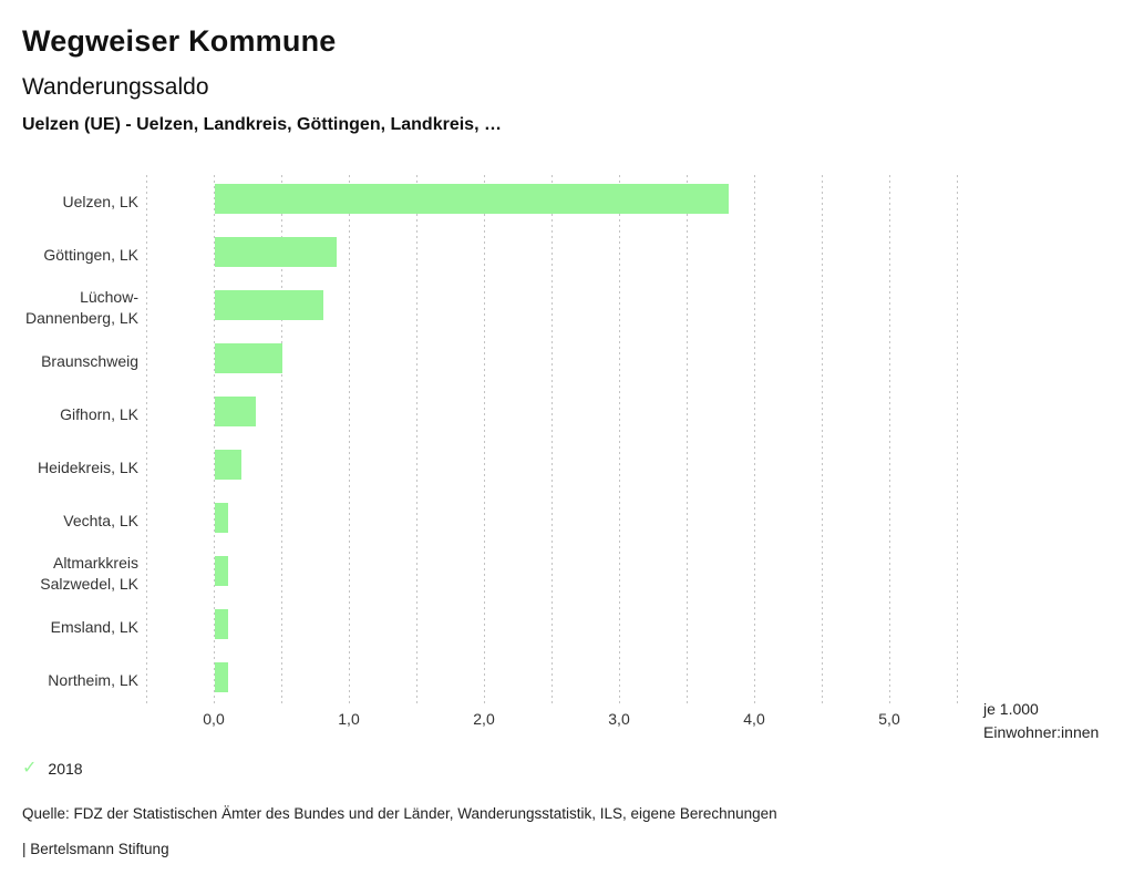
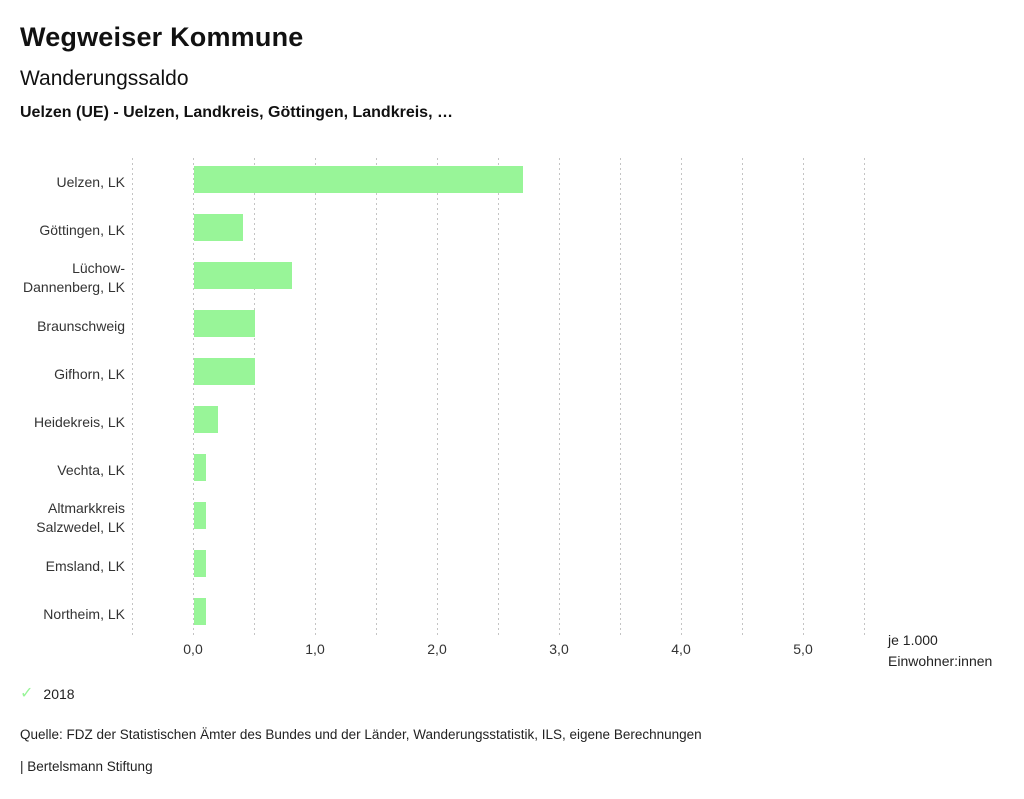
Uelzen, LK: 3,8 -> 2,7
Göttingen, LK: 0,9 -> 0,4
Gifhorn, LK: 0,3 -> 0,5
